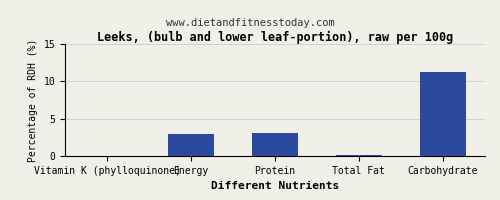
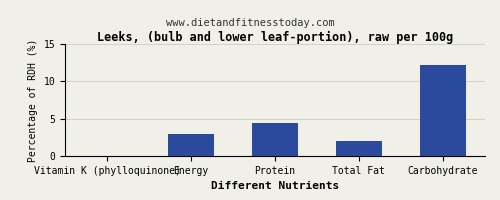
Protein: 3.1 -> 4.4
Total Fat: 0.1 -> 2.0
Carbohydrate: 11.3 -> 12.2
